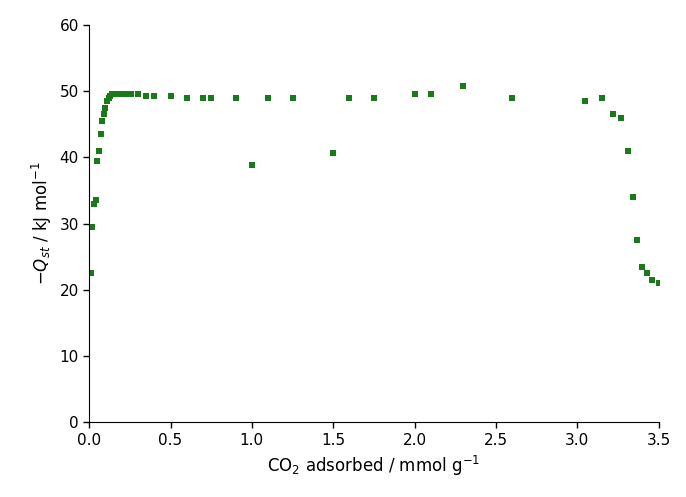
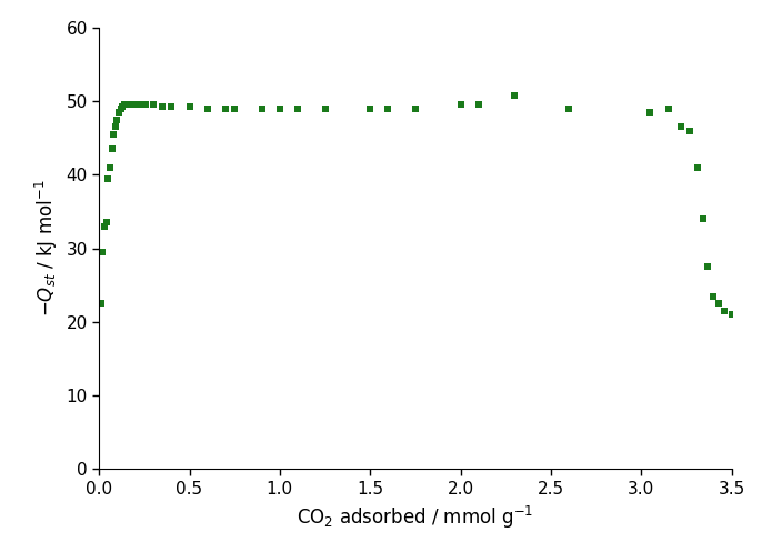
1.0: 38.8 -> 49.0
1.5: 40.6 -> 49.0
